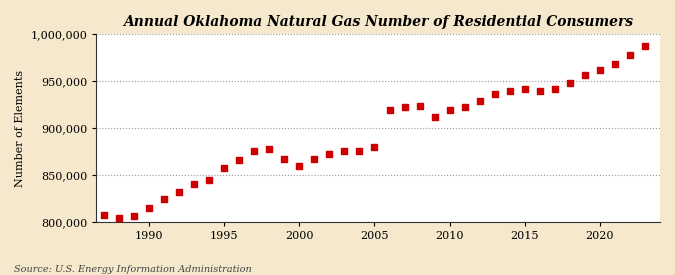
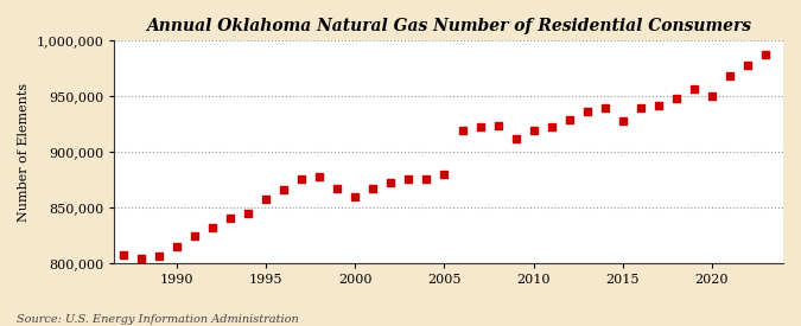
2015: 942,000 -> 928,000
2020: 962,000 -> 950,000
